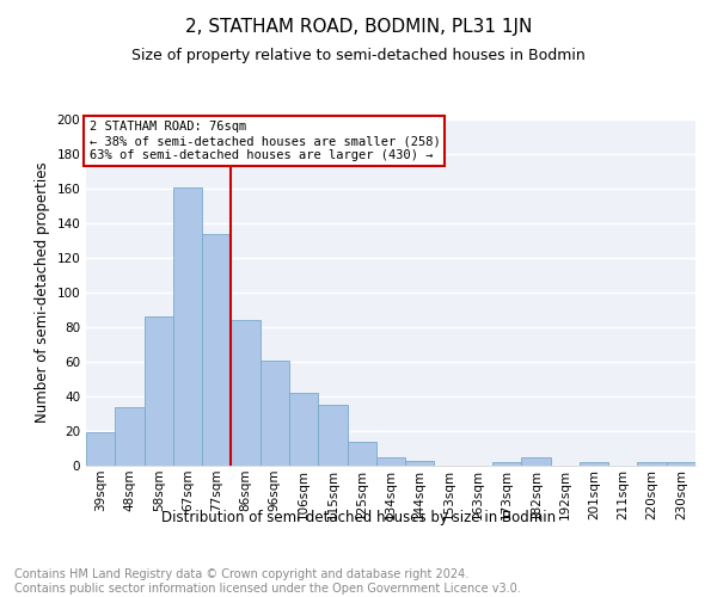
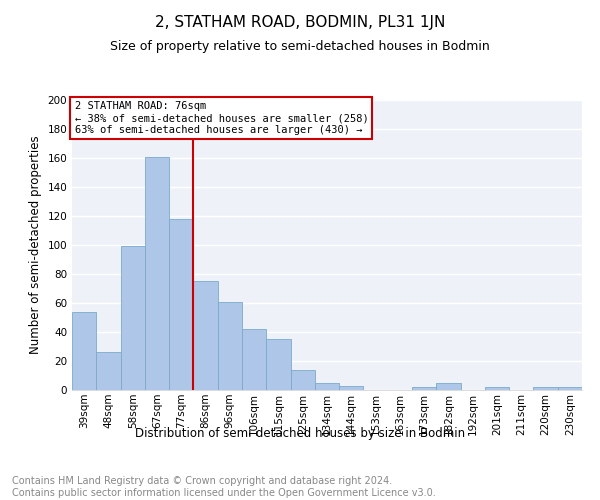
39sqm: 19 -> 54
48sqm: 34 -> 26
58sqm: 86 -> 99
77sqm: 134 -> 118
86sqm: 84 -> 75
